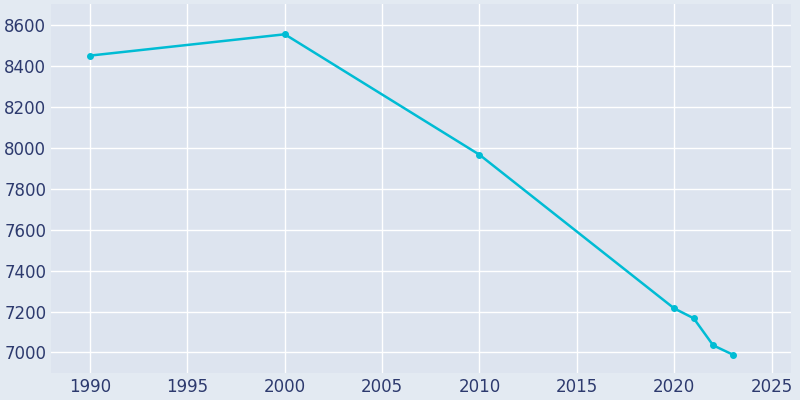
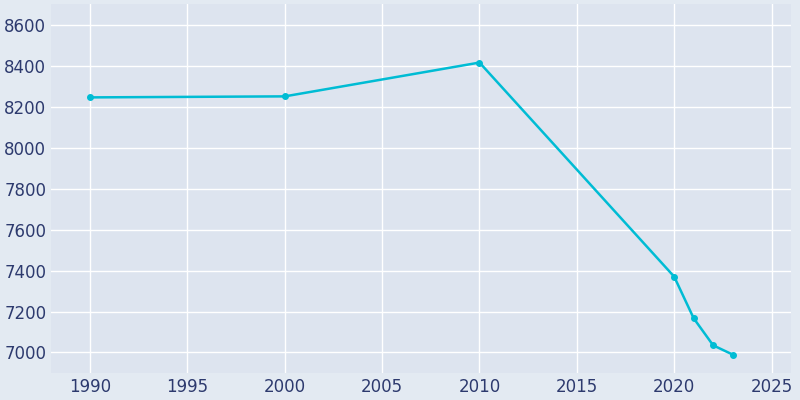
1990: 8449 -> 8245
2000: 8553 -> 8250
2010: 7965 -> 8415
2020: 7215 -> 7370
